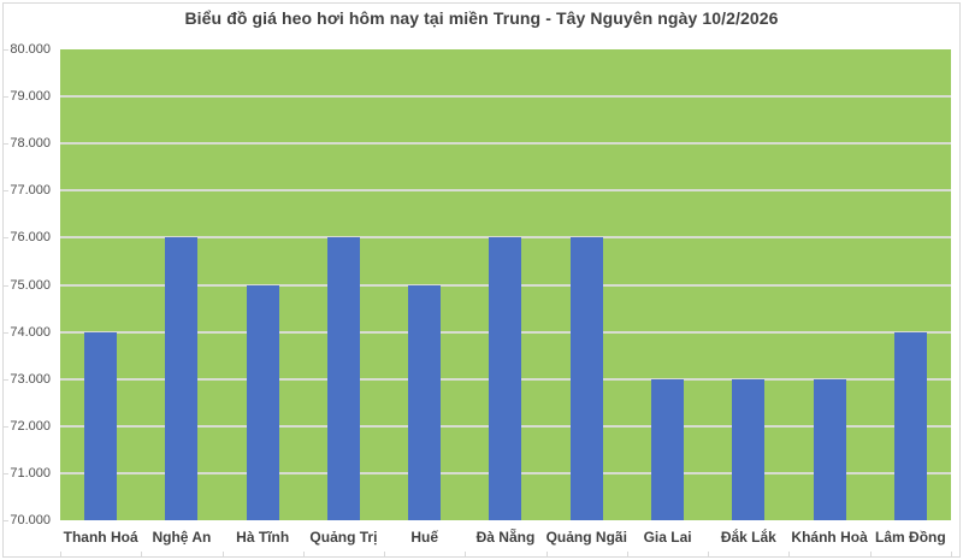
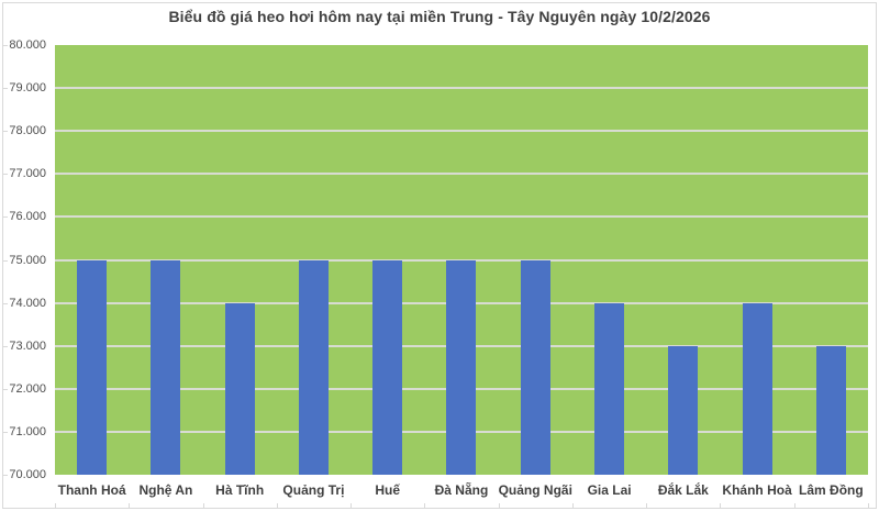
Thanh Hoá: 74000 -> 75000
Nghệ An: 76000 -> 75000
Hà Tĩnh: 75000 -> 74000
Quảng Trị: 76000 -> 75000
Đà Nẵng: 76000 -> 75000
Quảng Ngãi: 76000 -> 75000
Gia Lai: 73000 -> 74000
Khánh Hoà: 73000 -> 74000
Lâm Đồng: 74000 -> 73000
